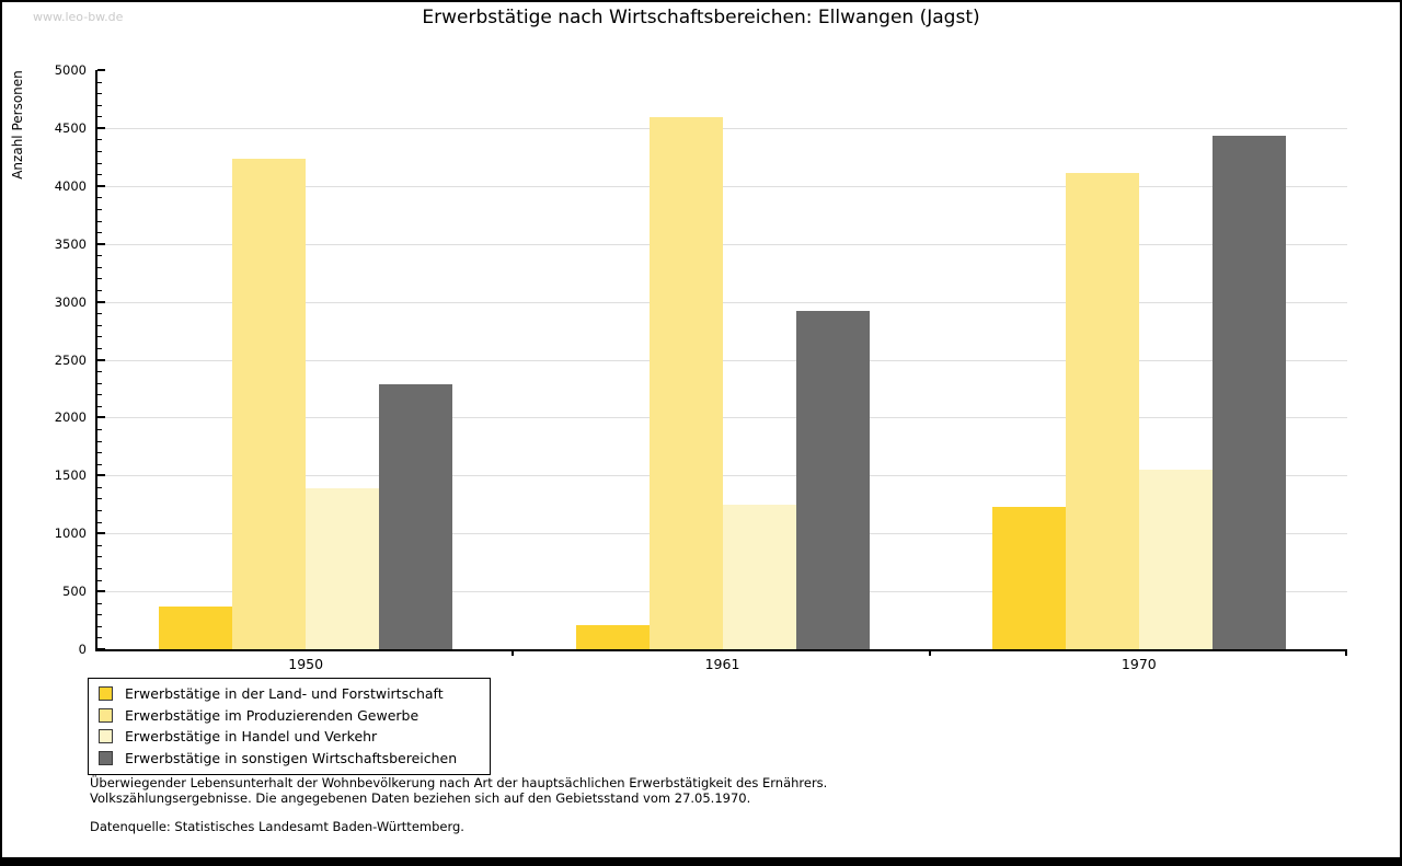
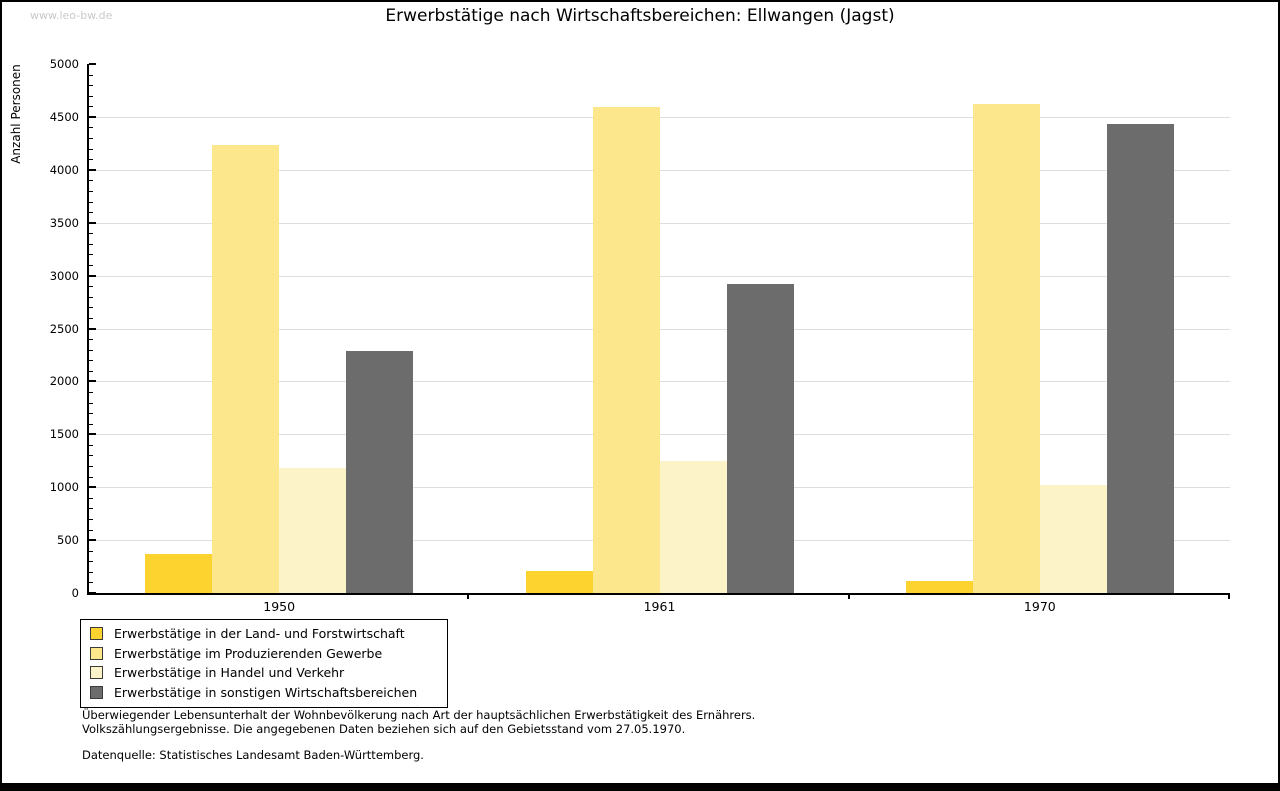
Erwerbstätige in Handel und Verkehr/1950: 1390 -> 1180
Erwerbstätige in der Land- und Forstwirtschaft/1970: 1230 -> 110
Erwerbstätige im Produzierenden Gewerbe/1970: 4110 -> 4620
Erwerbstätige in Handel und Verkehr/1970: 1550 -> 1020
